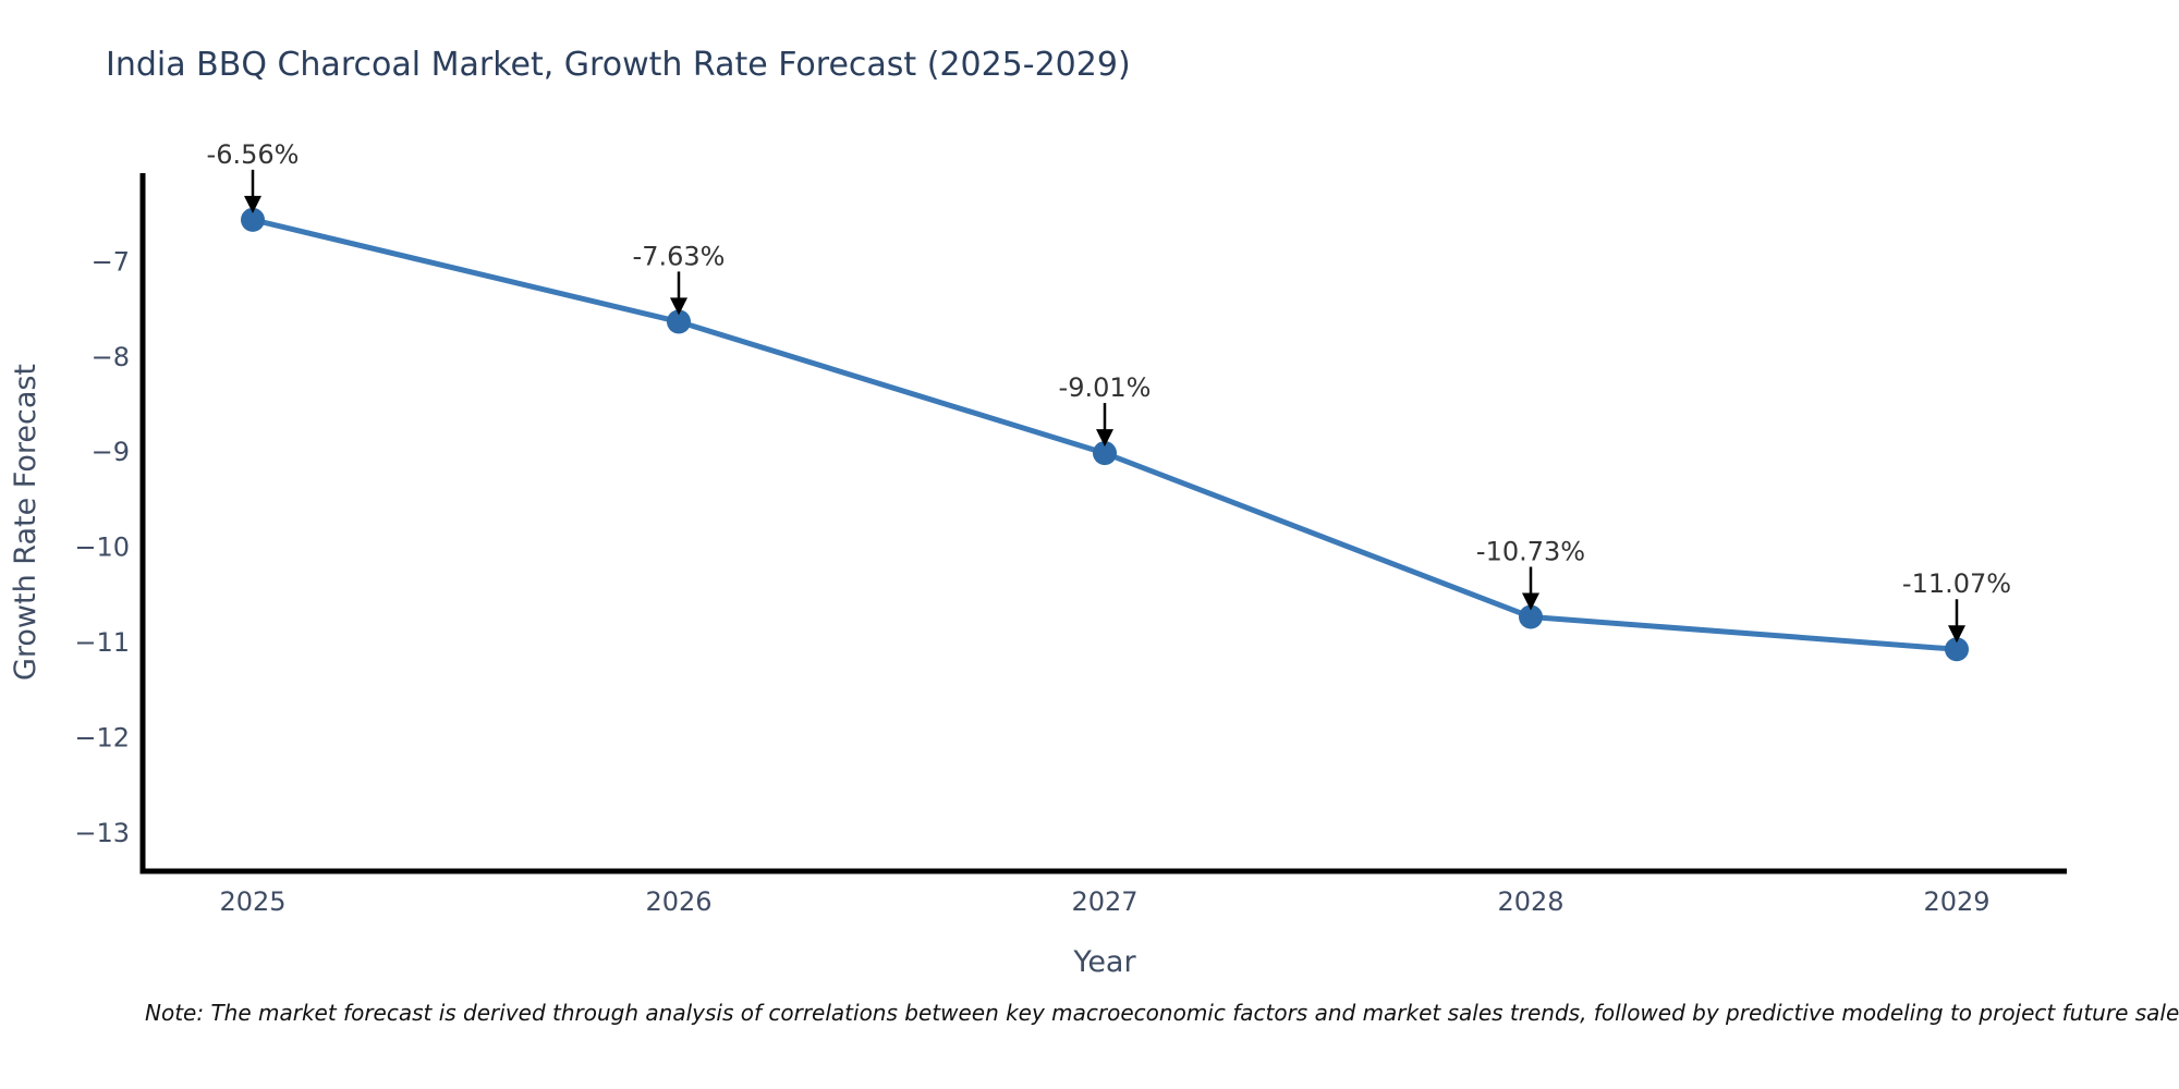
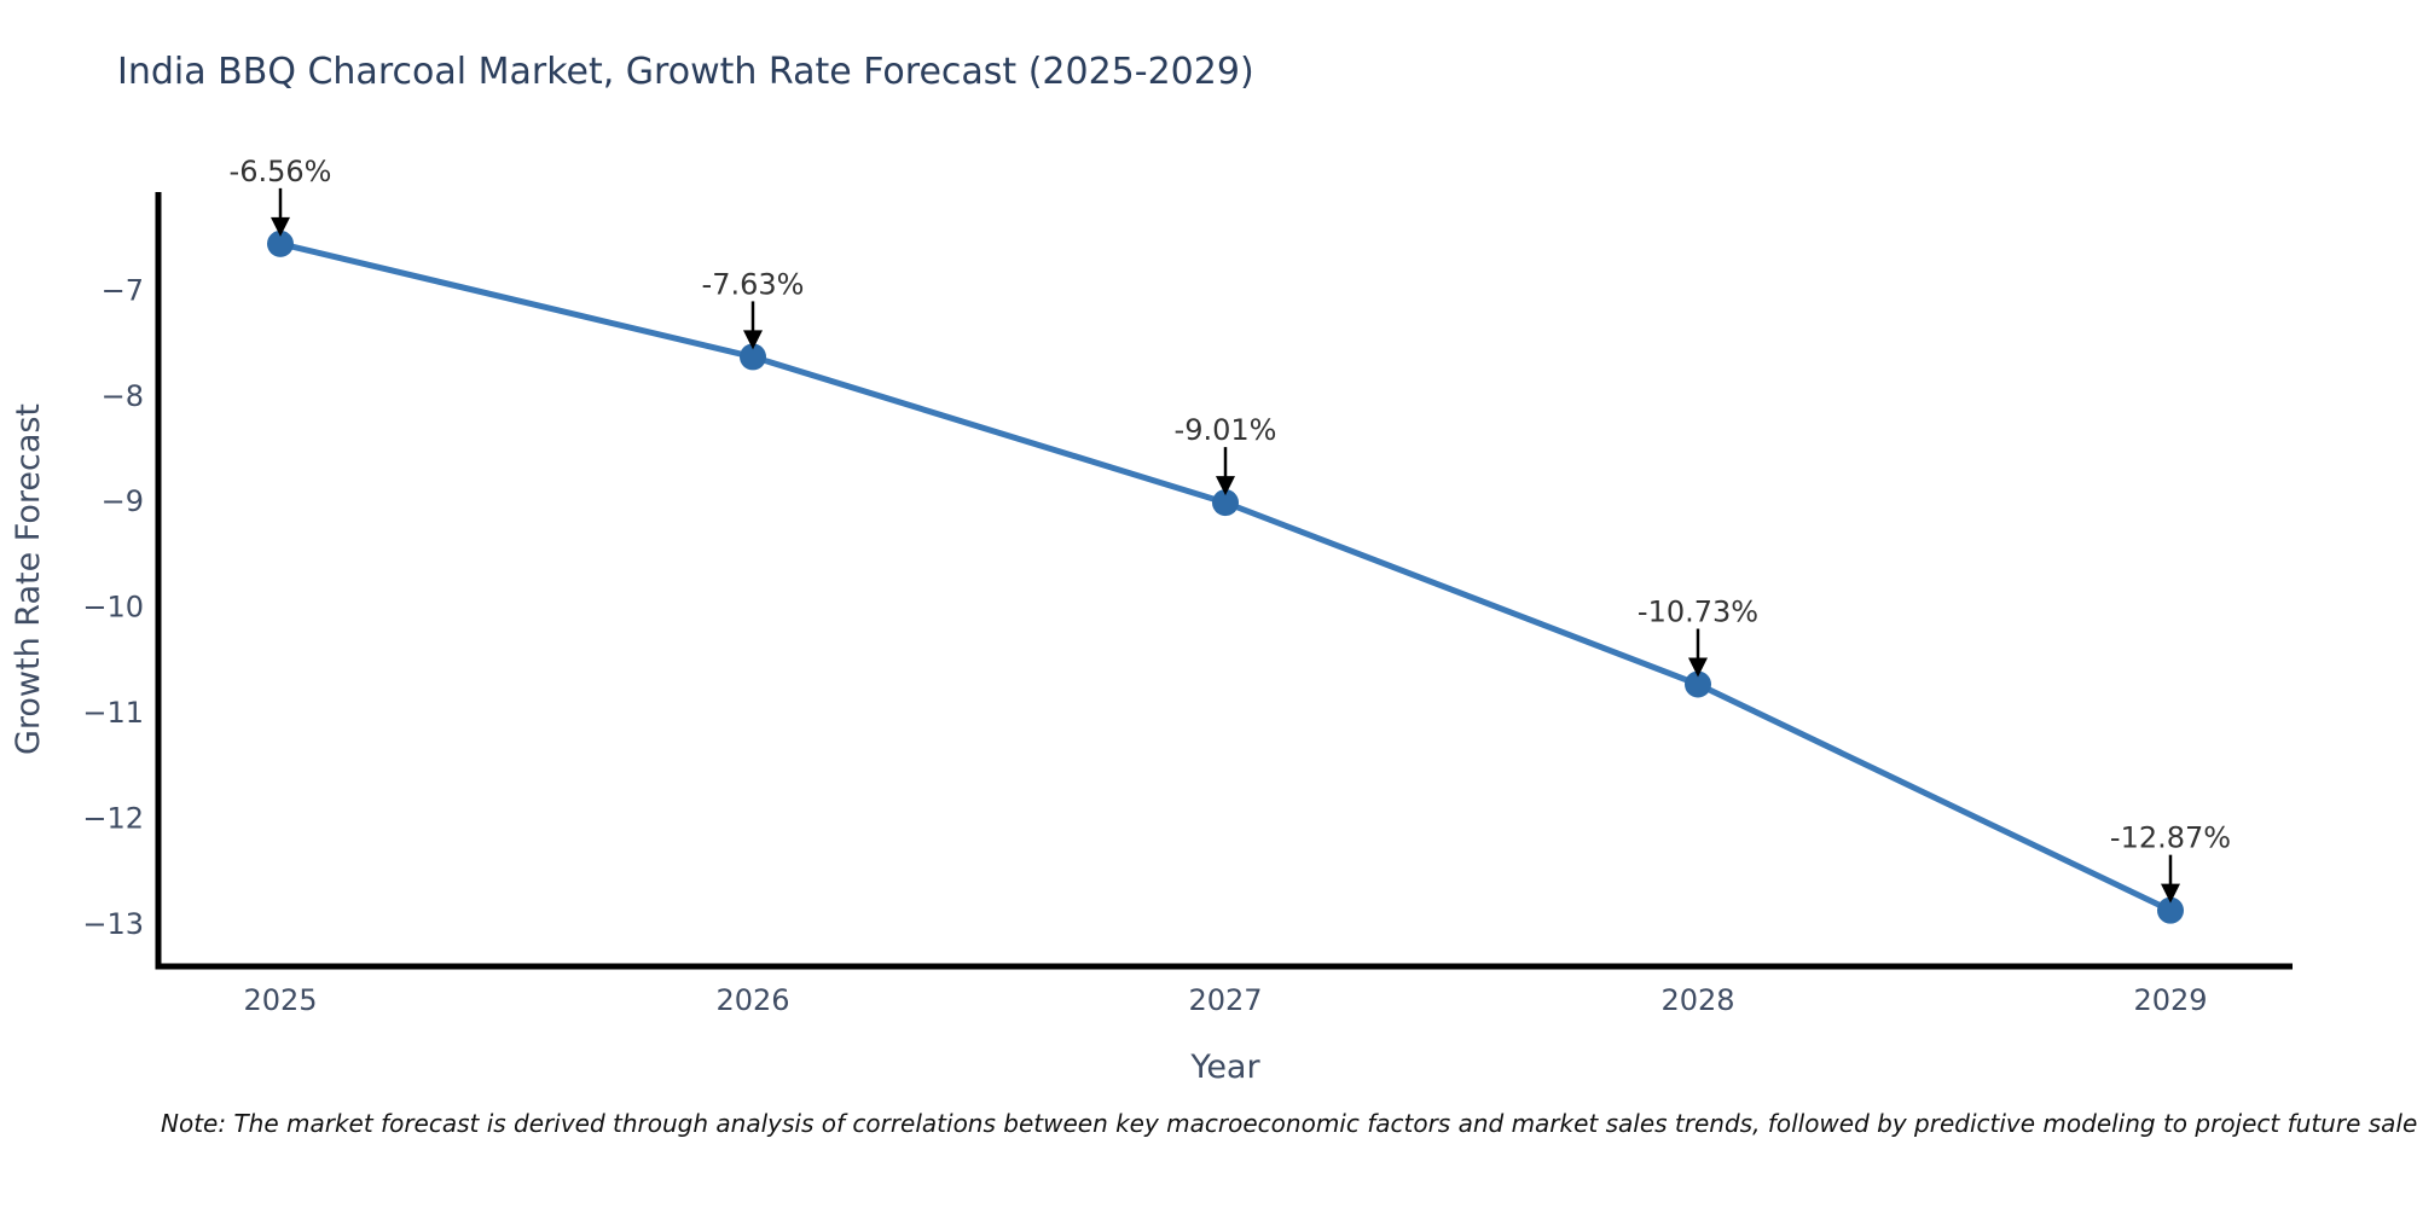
2029: -11.07% -> -12.87%
